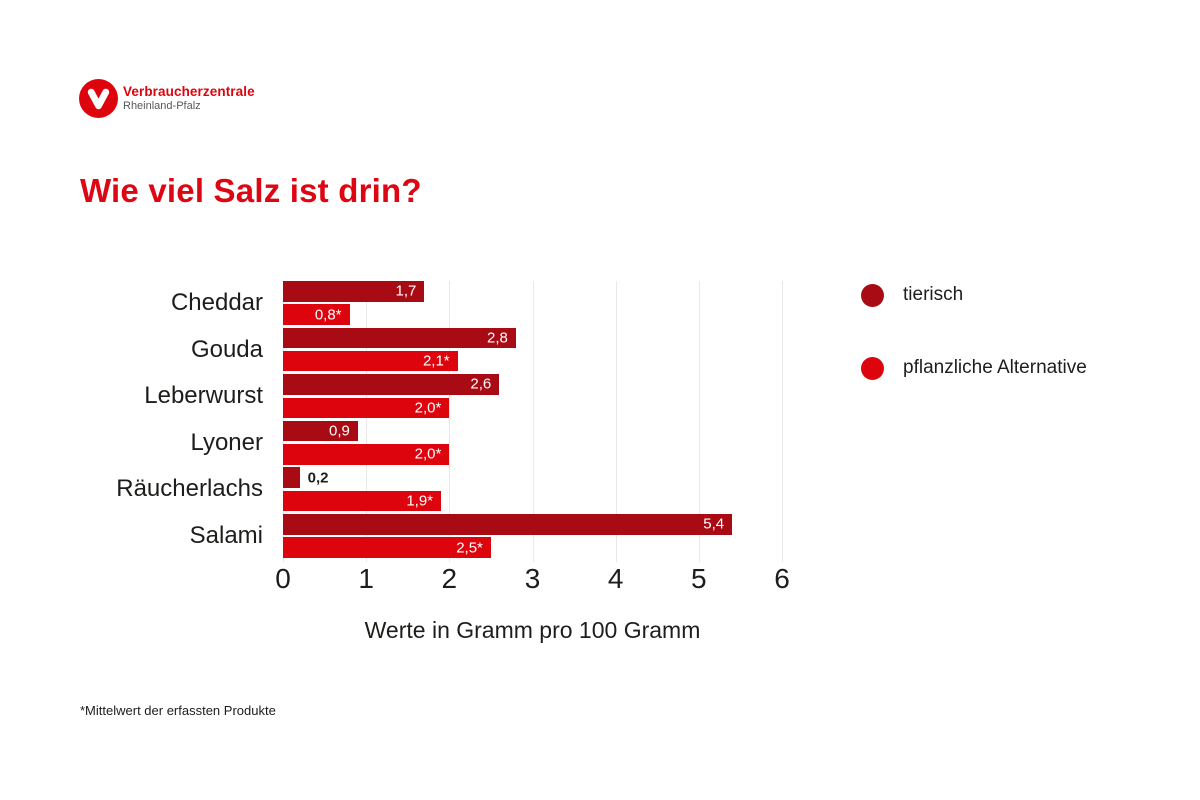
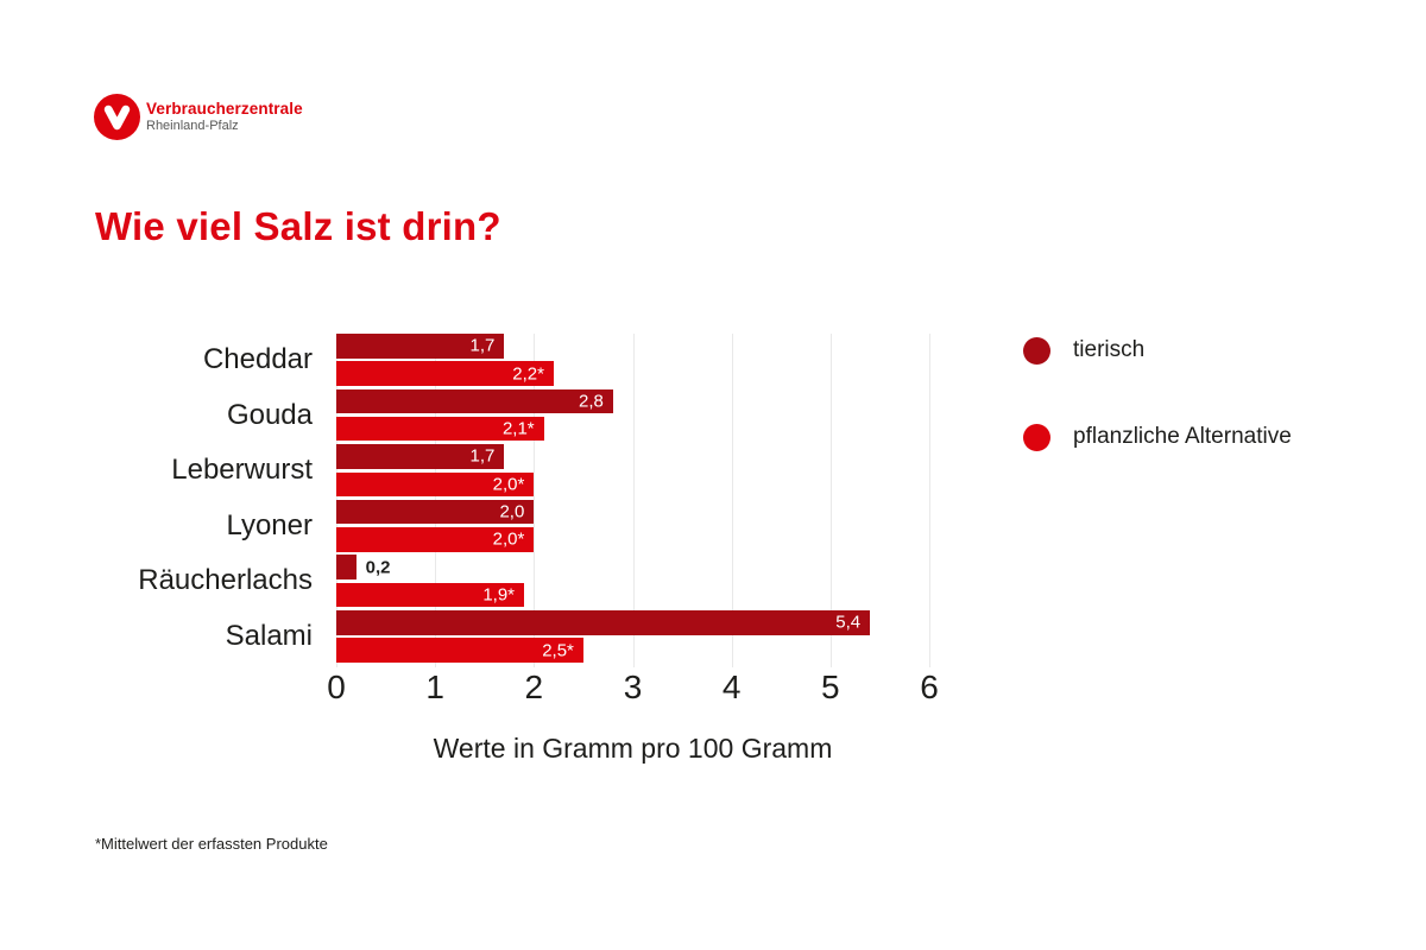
pflanzliche Alternative/Cheddar: 0,8 -> 2,2
tierisch/Leberwurst: 2,6 -> 1,7
tierisch/Lyoner: 0,9 -> 2,0
